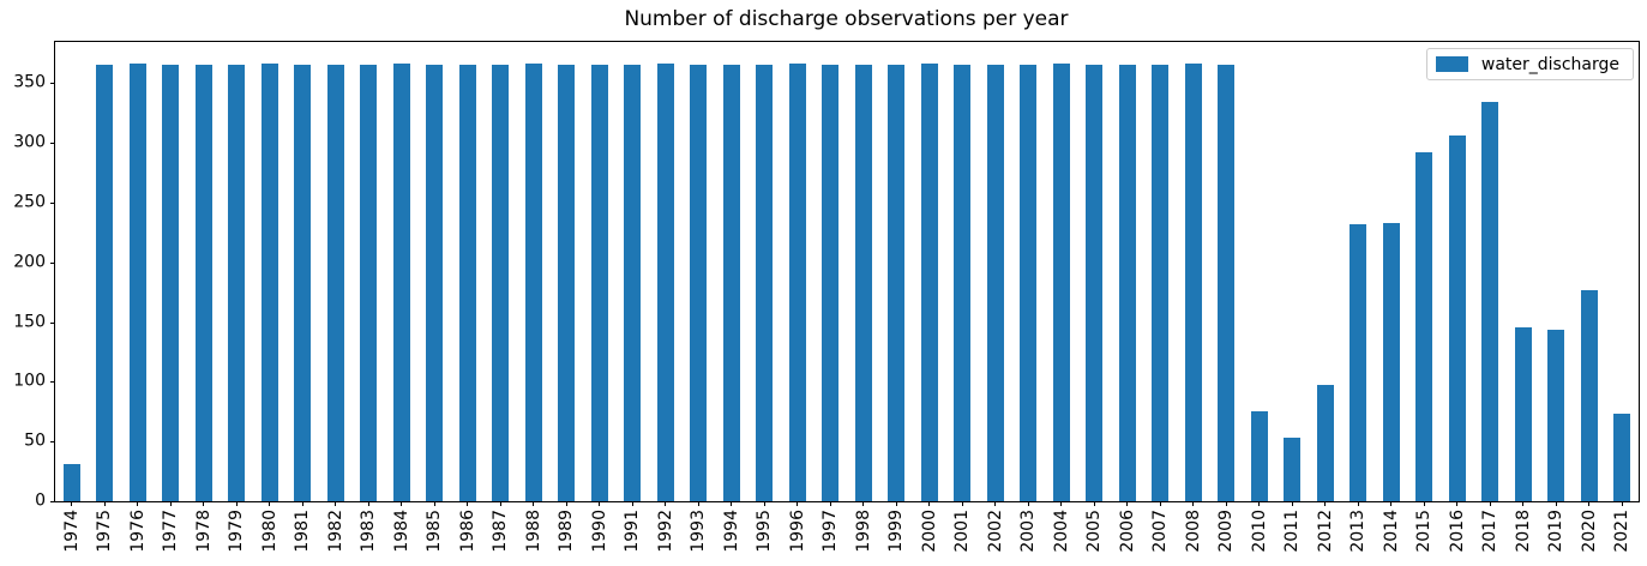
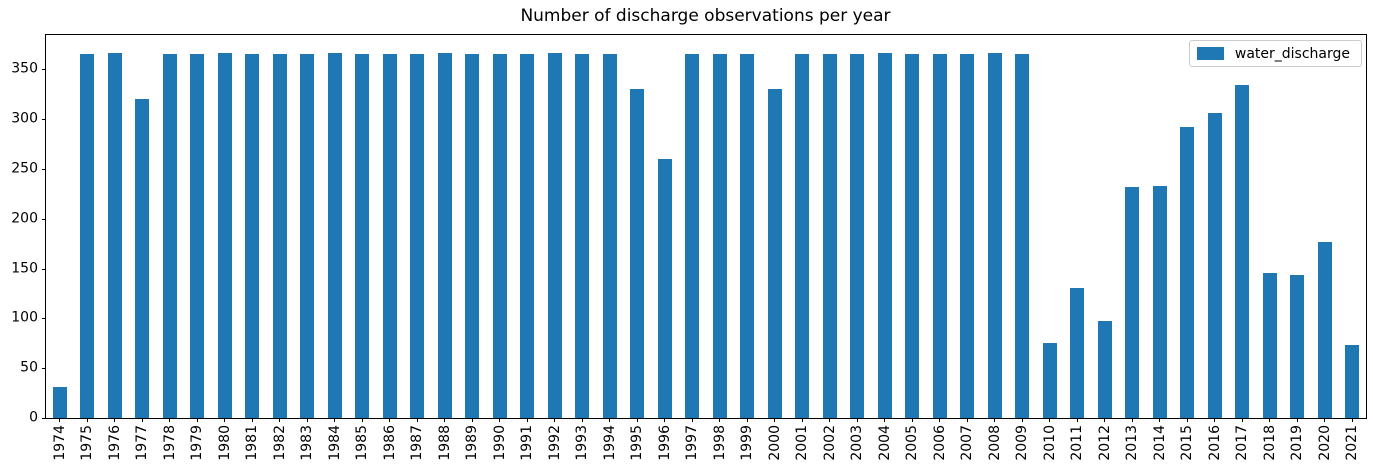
1977: 360 -> 320
1995: 360 -> 330
1996: 370 -> 260
2000: 370 -> 330
2011: 50 -> 130
